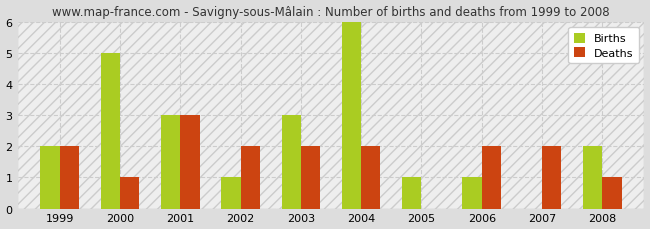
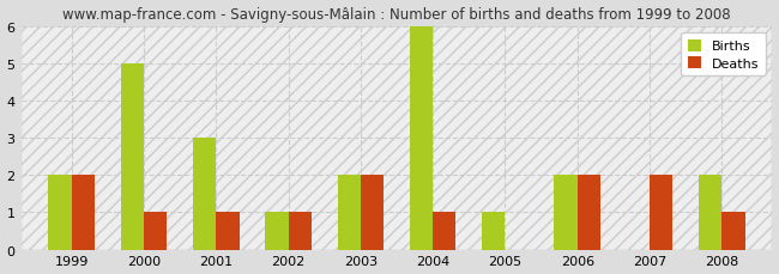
Deaths/2001: 3 -> 1
Deaths/2002: 2 -> 1
Births/2003: 3 -> 2
Deaths/2004: 2 -> 1
Births/2006: 1 -> 2
